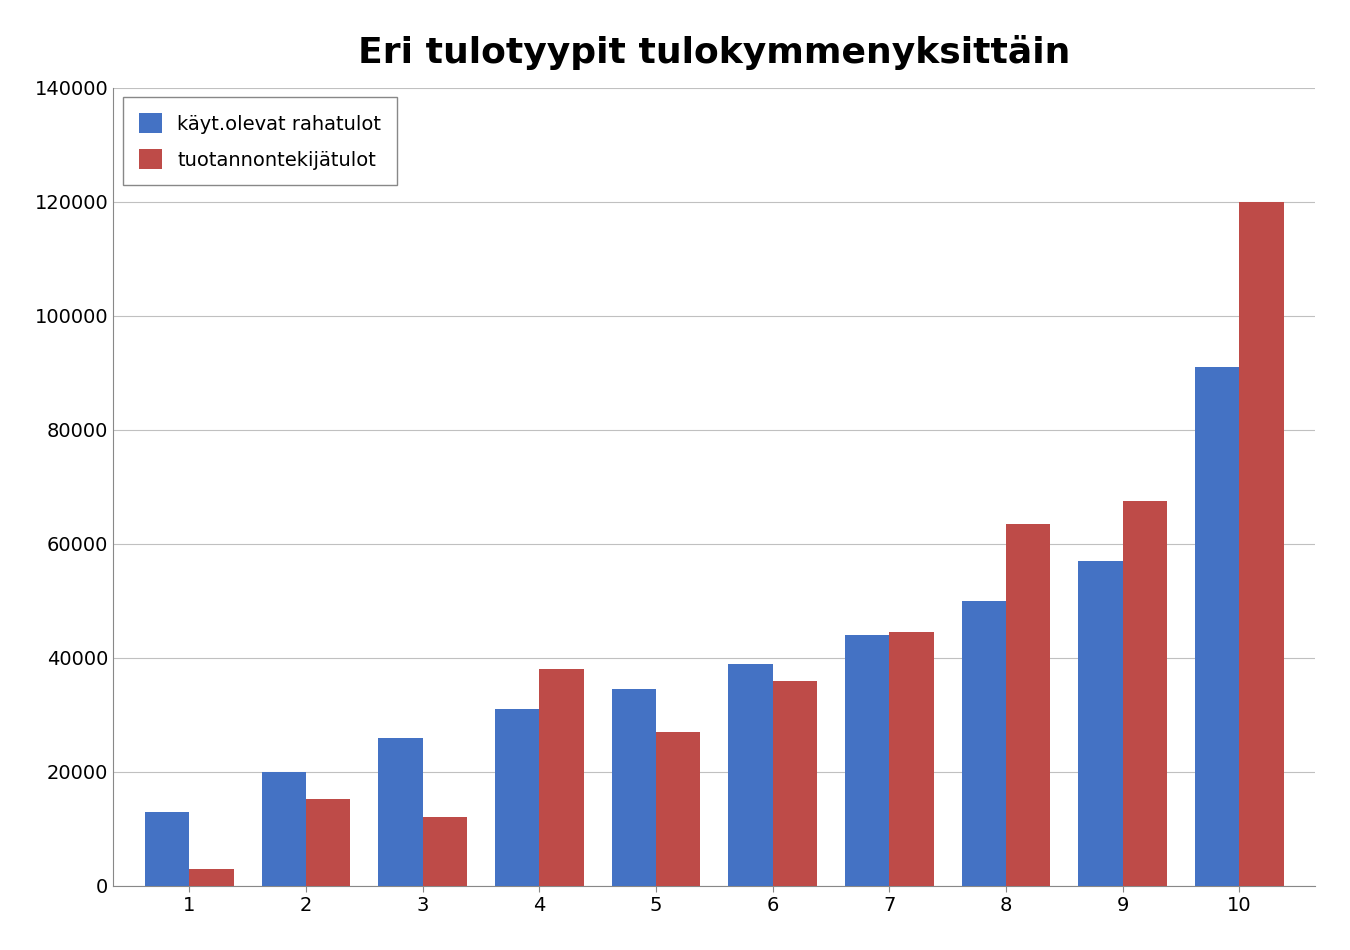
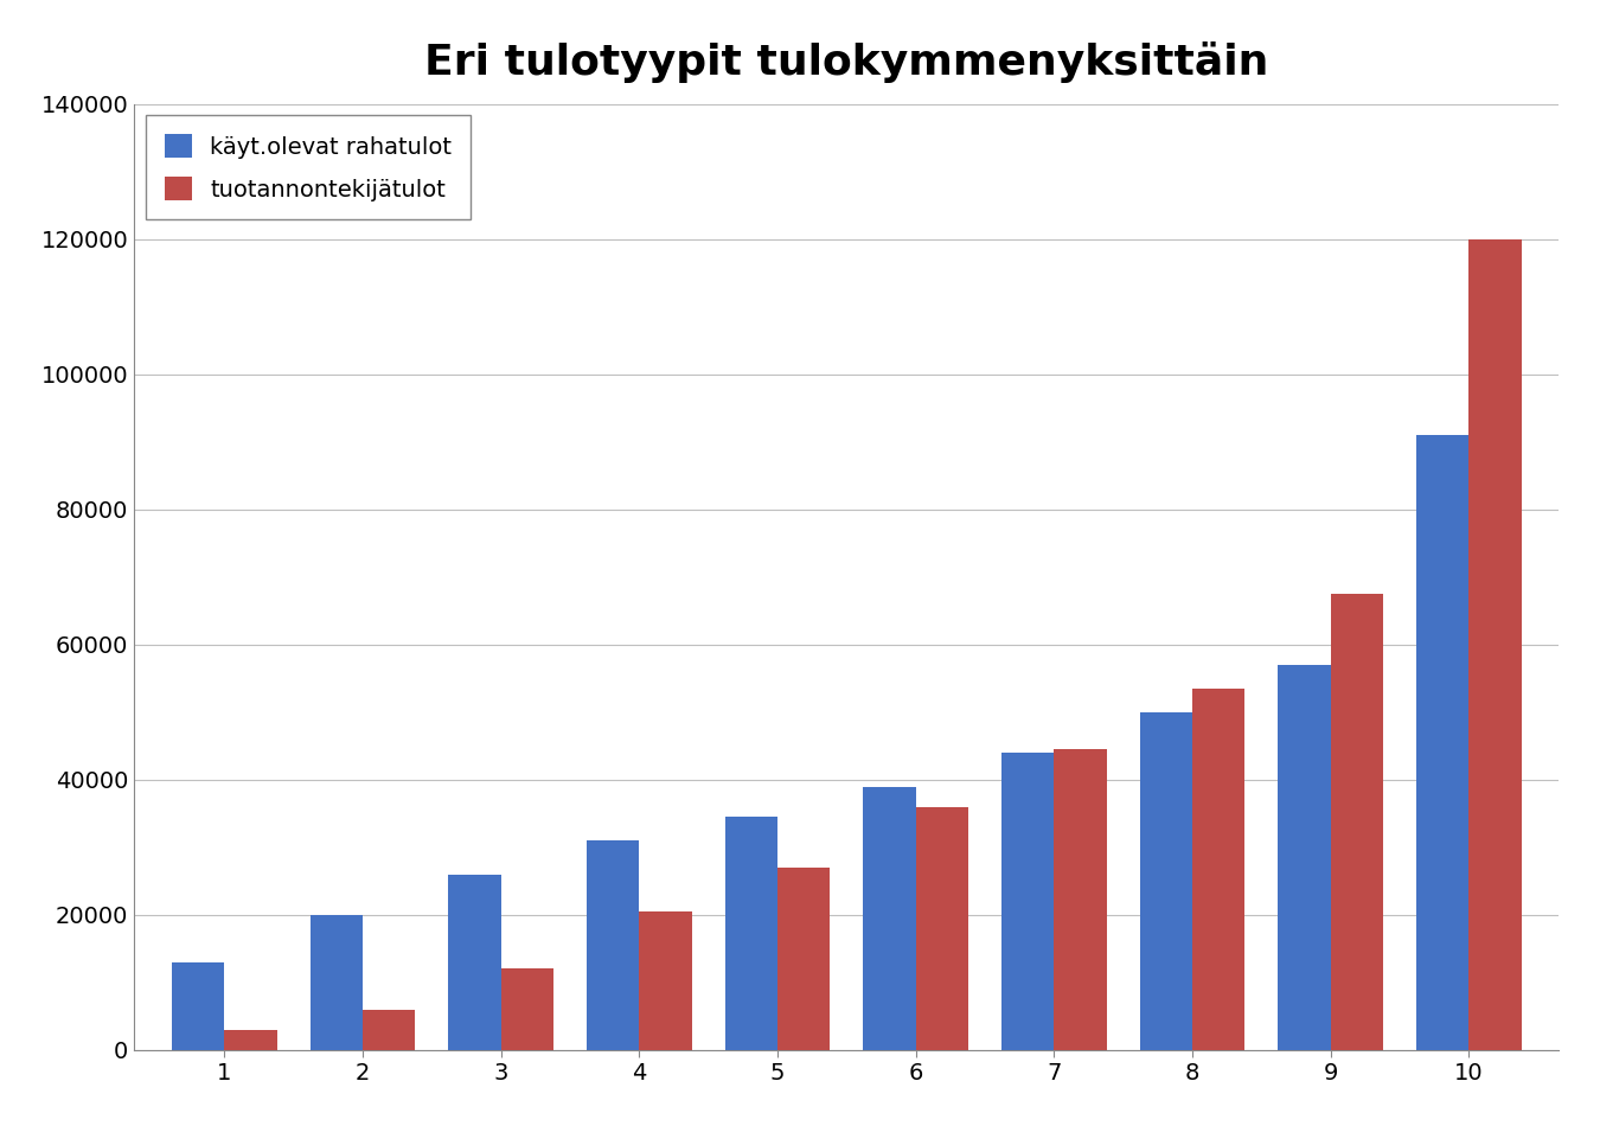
tuotannontekijätulot/2: 15200 -> 6000
tuotannontekijätulot/4: 38000 -> 20500
tuotannontekijätulot/8: 63400 -> 53500
